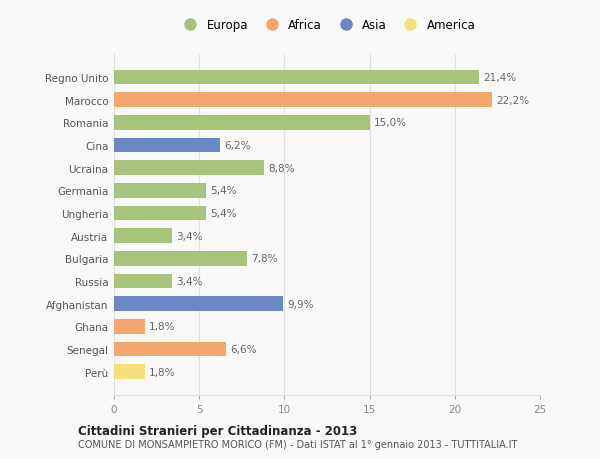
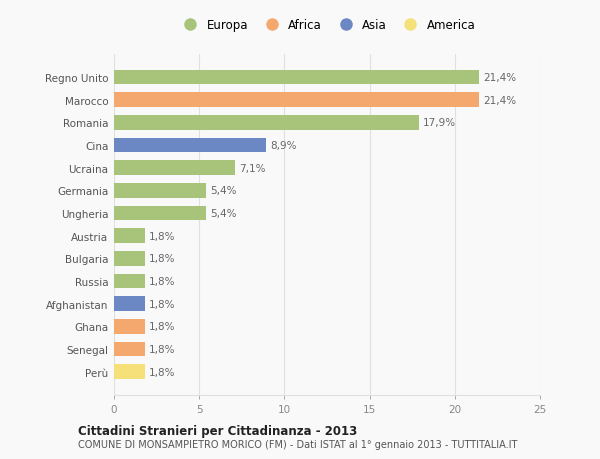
Marocco: 22,2% -> 21,4%
Romania: 15,0% -> 17,9%
Cina: 6,2% -> 8,9%
Ucraina: 8,8% -> 7,1%
Austria: 3,4% -> 1,8%
Bulgaria: 7,8% -> 1,8%
Russia: 3,4% -> 1,8%
Afghanistan: 9,9% -> 1,8%
Senegal: 6,6% -> 1,8%
